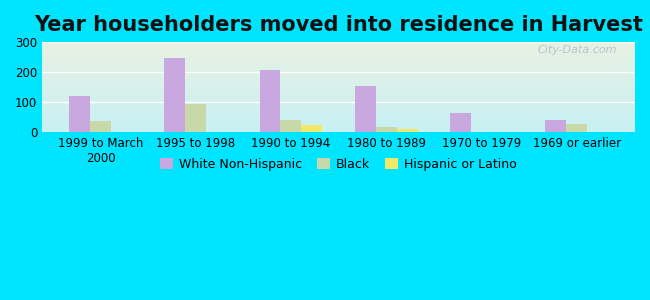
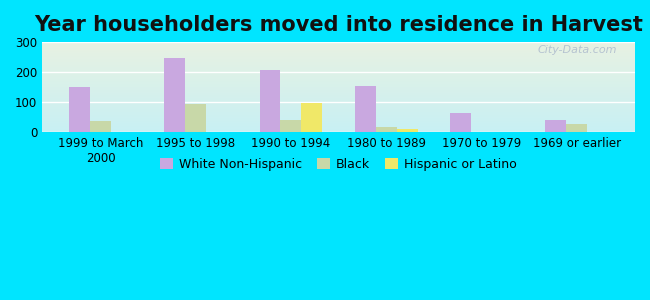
White Non-Hispanic/1999 to March 2000: 120 -> 150
Hispanic or Latino/1990 to 1994: 22 -> 95
